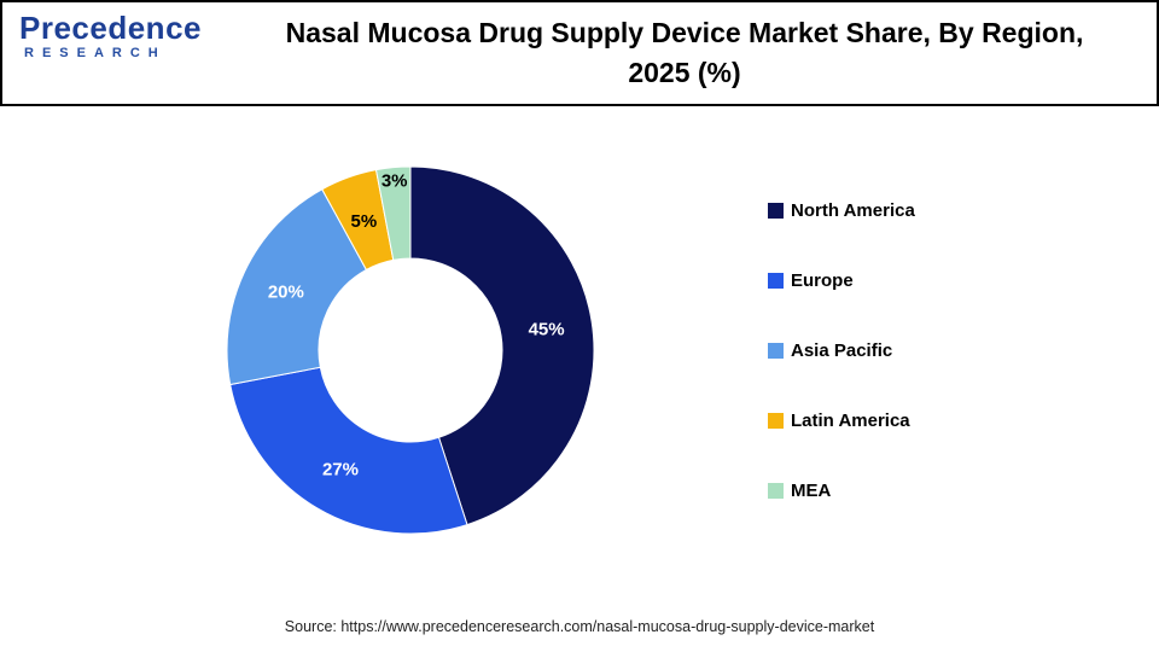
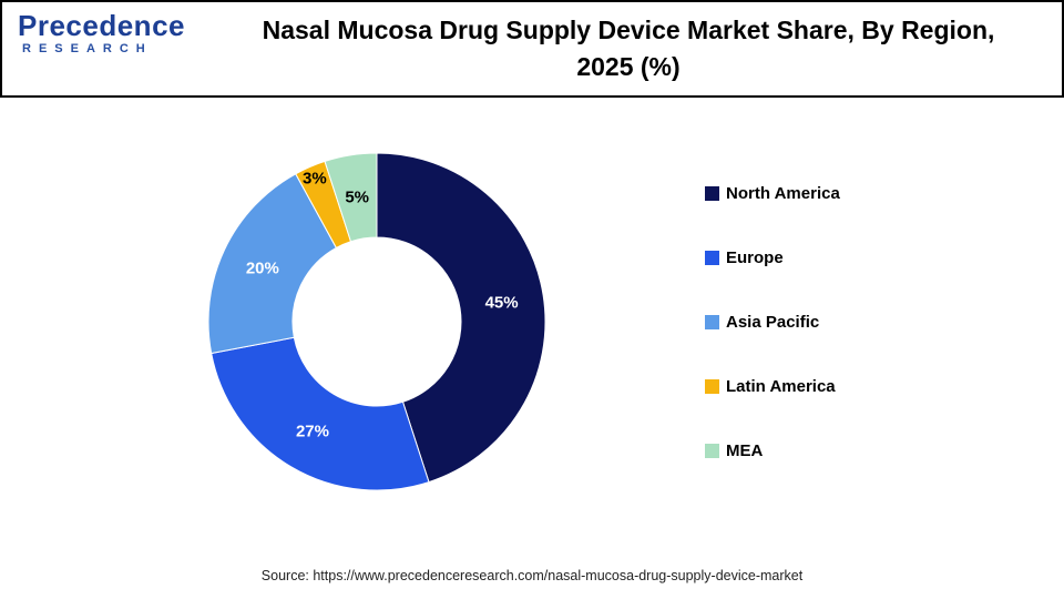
Latin America: 5% -> 3%
MEA: 3% -> 5%
